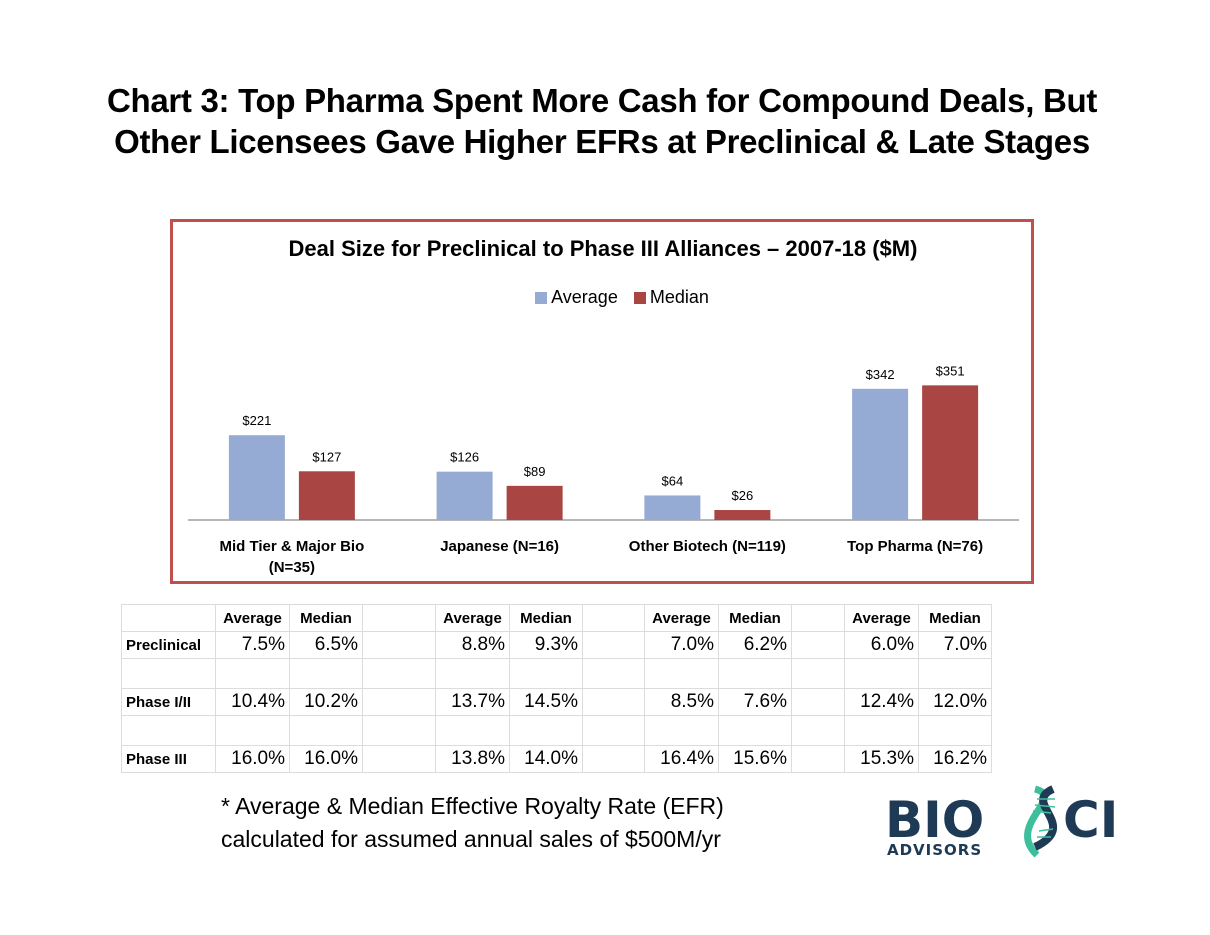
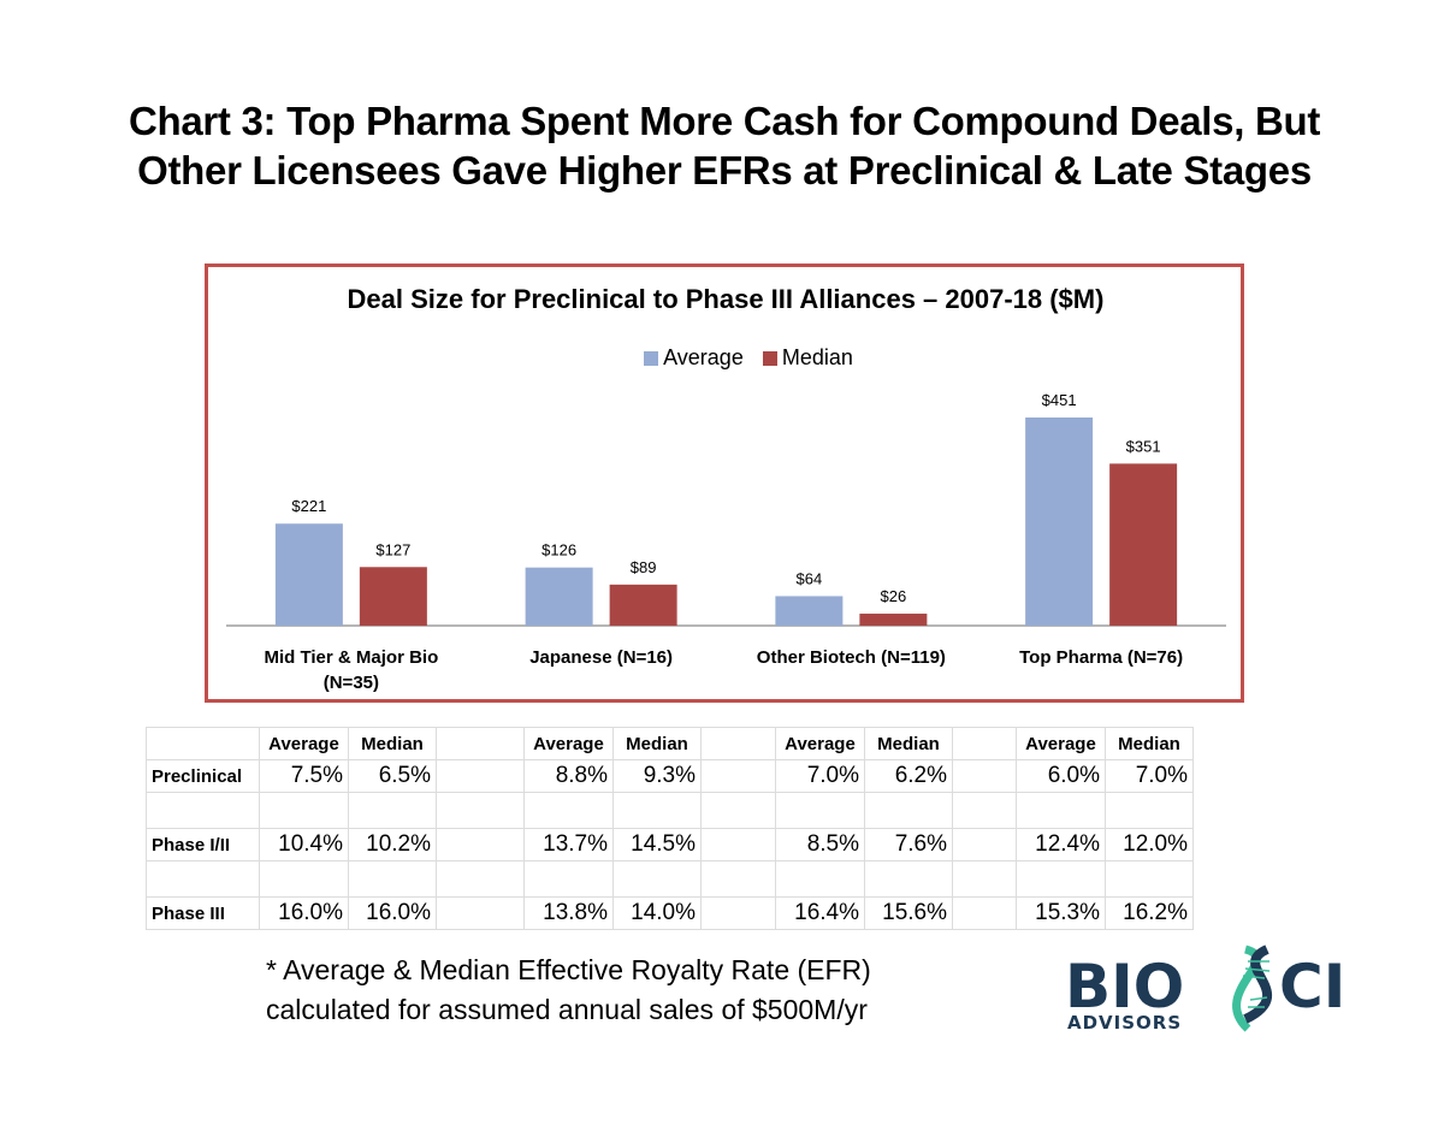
Average/Top Pharma (N=76): $342 -> $451
